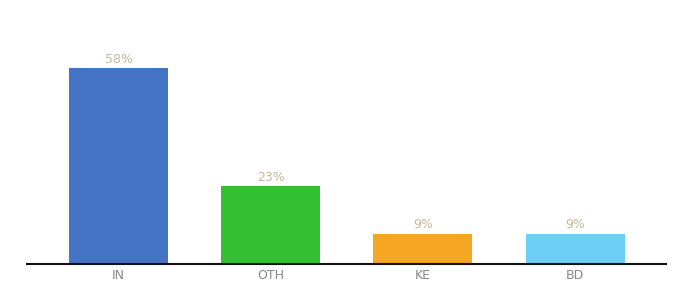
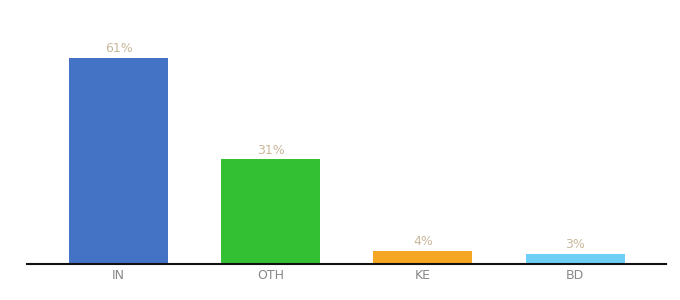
IN: 58% -> 61%
OTH: 23% -> 31%
KE: 9% -> 4%
BD: 9% -> 3%
